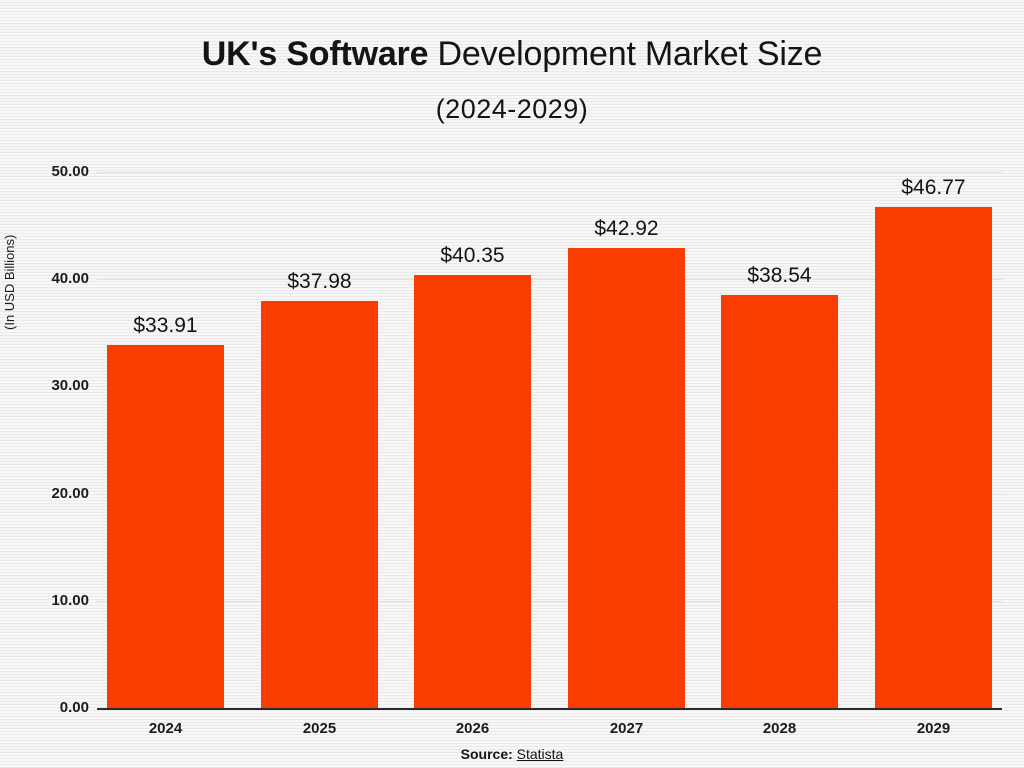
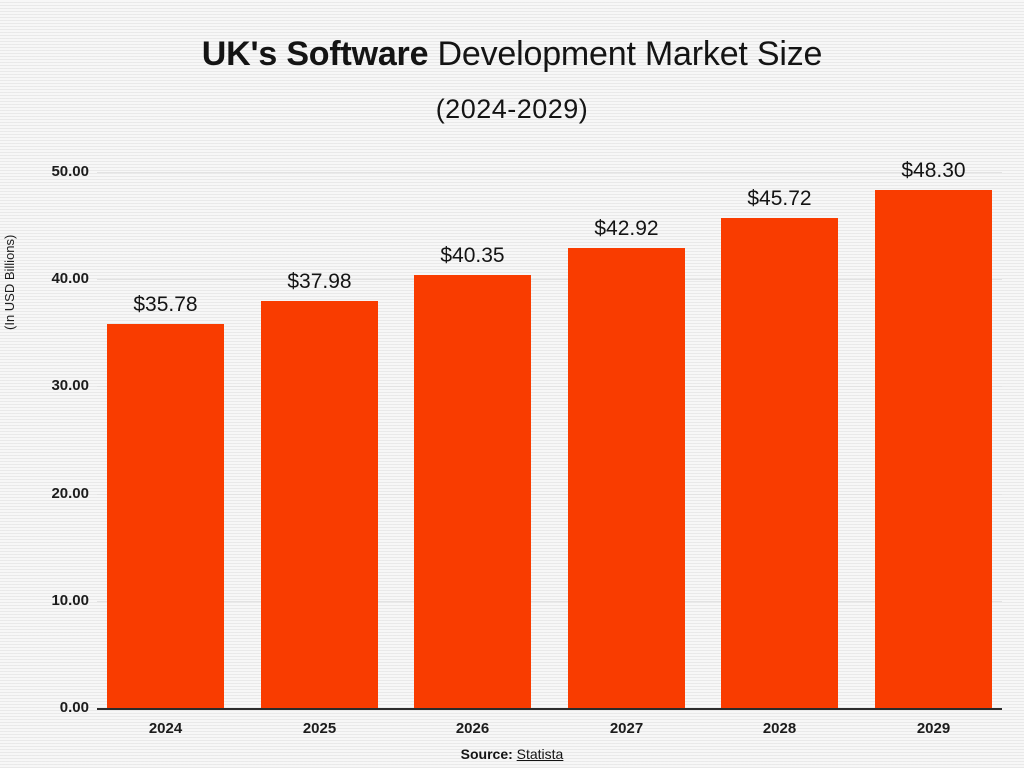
2024: $33.91 -> $35.78
2028: $38.54 -> $45.72
2029: $46.77 -> $48.30
